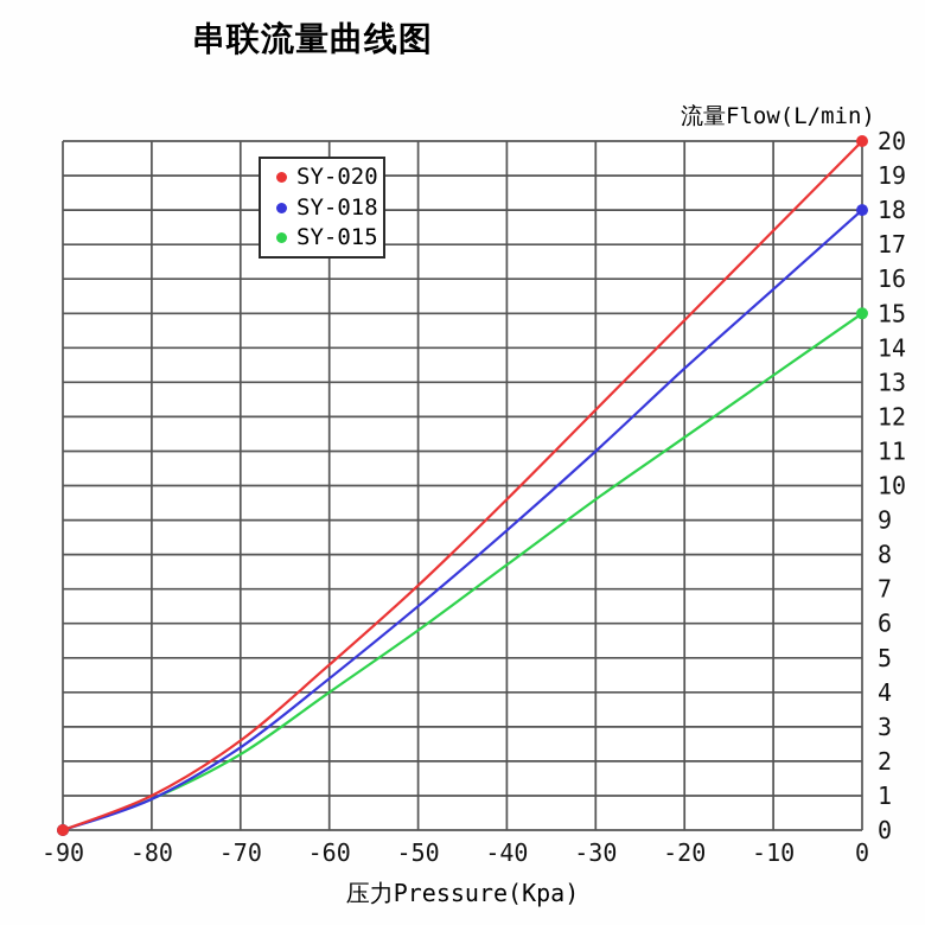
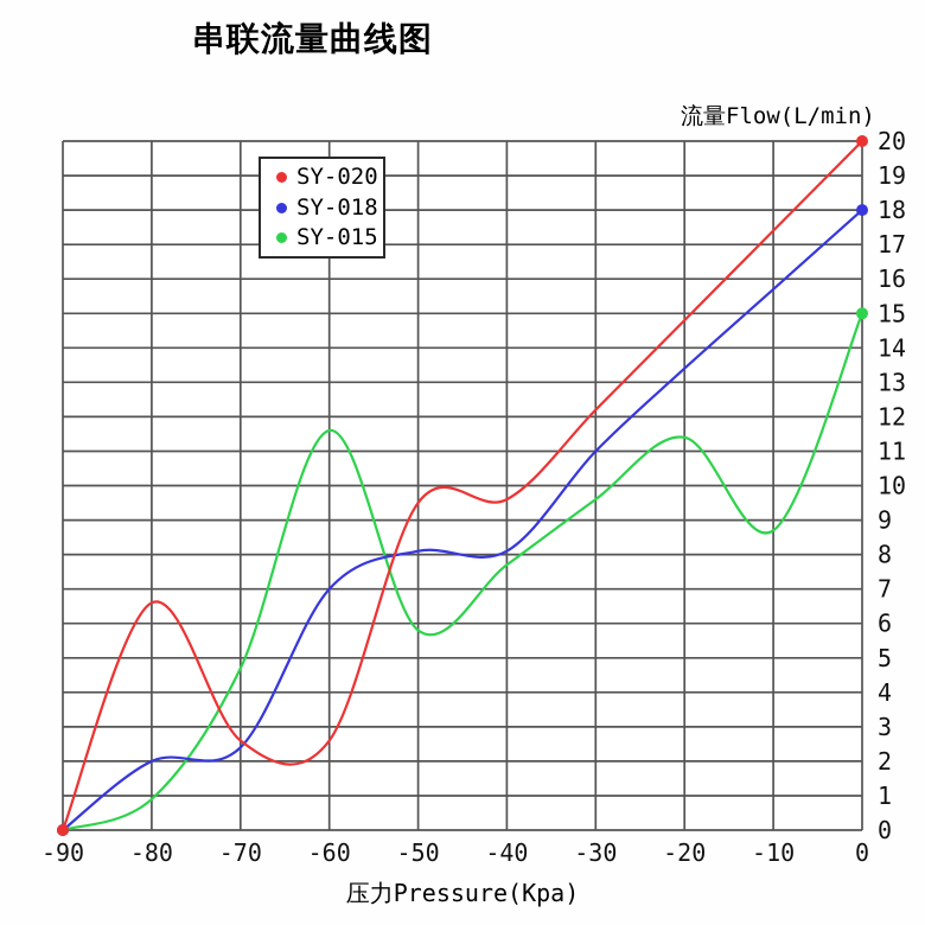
SY-020/-80: 1.0 -> 6.6
SY-018/-80: 0.9 -> 2.0
SY-015/-70: 2.2 -> 4.7
SY-020/-60: 4.8 -> 2.6
SY-018/-60: 4.4 -> 7.0
SY-015/-60: 4.0 -> 11.6
SY-020/-50: 7.1 -> 9.5
SY-018/-50: 6.5 -> 8.1
SY-018/-40: 8.7 -> 8.1
SY-015/-10: 13.2 -> 8.7
